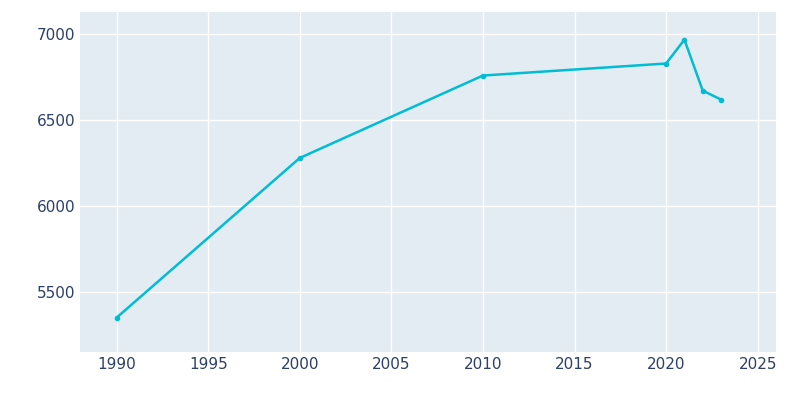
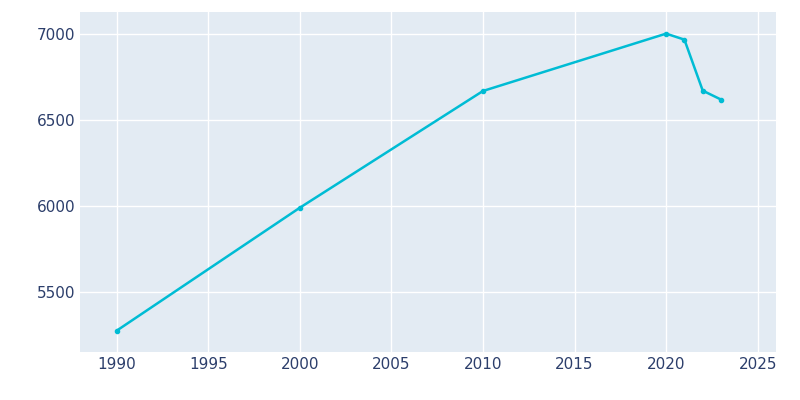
1990: 5350 -> 5270
2000: 6280 -> 5990
2010: 6760 -> 6670
2020: 6830 -> 7000
